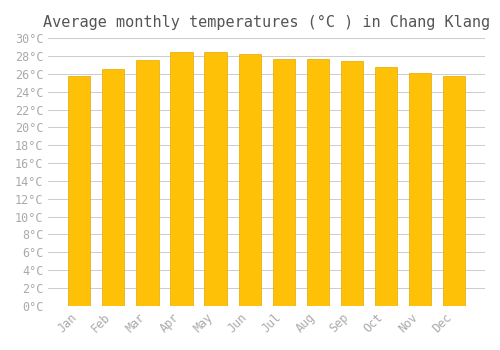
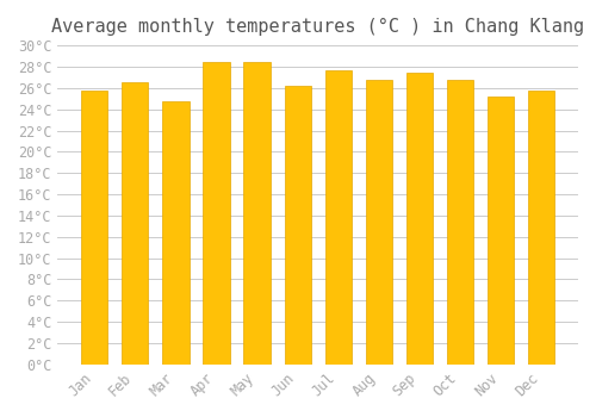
Mar: 27.5°C -> 24.8°C
Jun: 28.2°C -> 26.2°C
Aug: 27.7°C -> 26.8°C
Nov: 26.1°C -> 25.2°C
